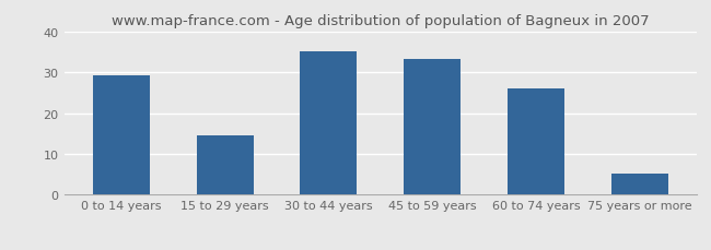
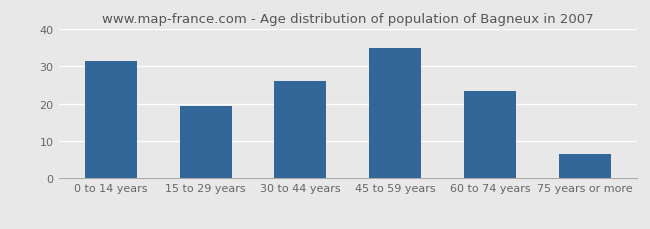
0 to 14 years: 29.2 -> 31.5
15 to 29 years: 14.5 -> 19.5
30 to 44 years: 35.2 -> 26.0
45 to 59 years: 33.3 -> 35.0
60 to 74 years: 26.1 -> 23.5
75 years or more: 5.1 -> 6.5
